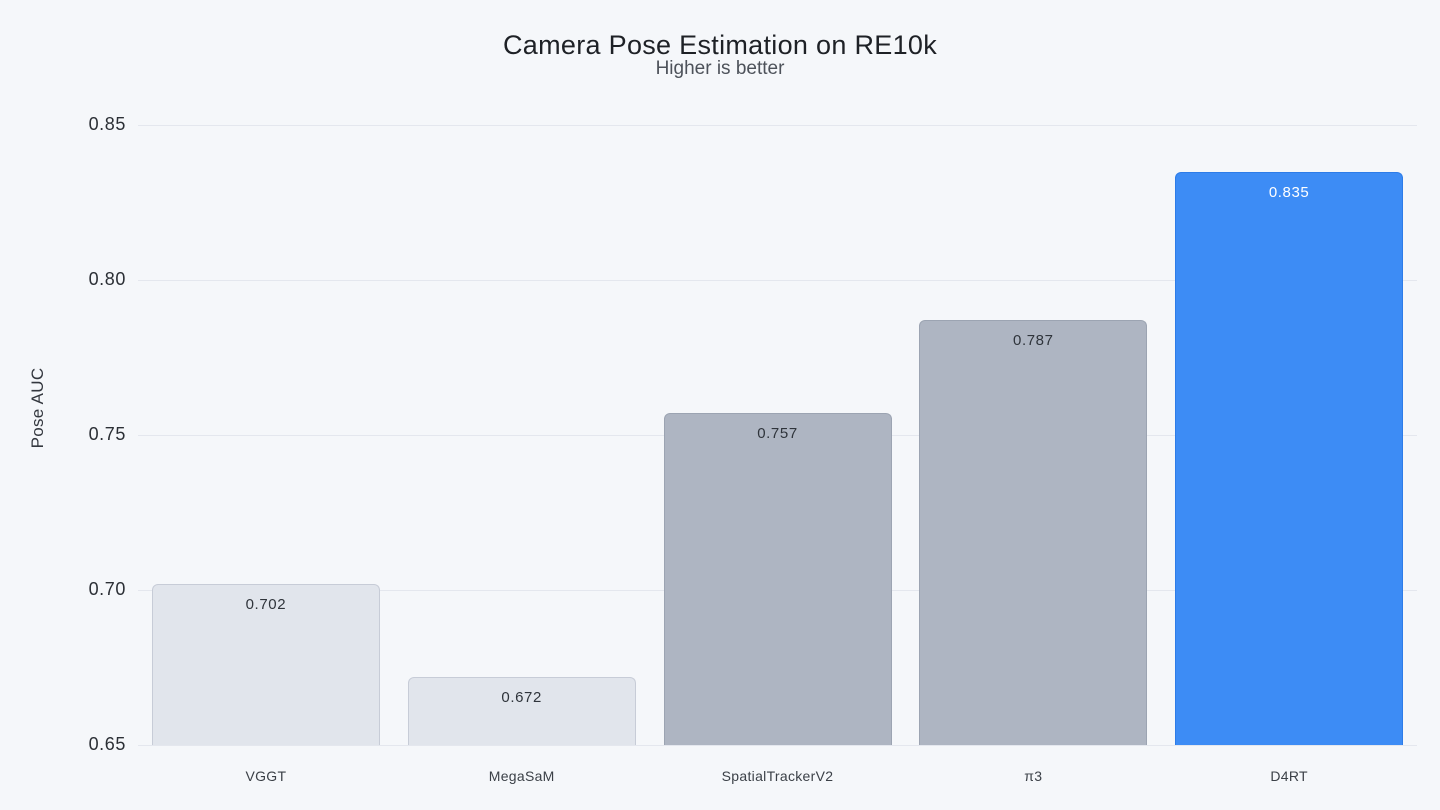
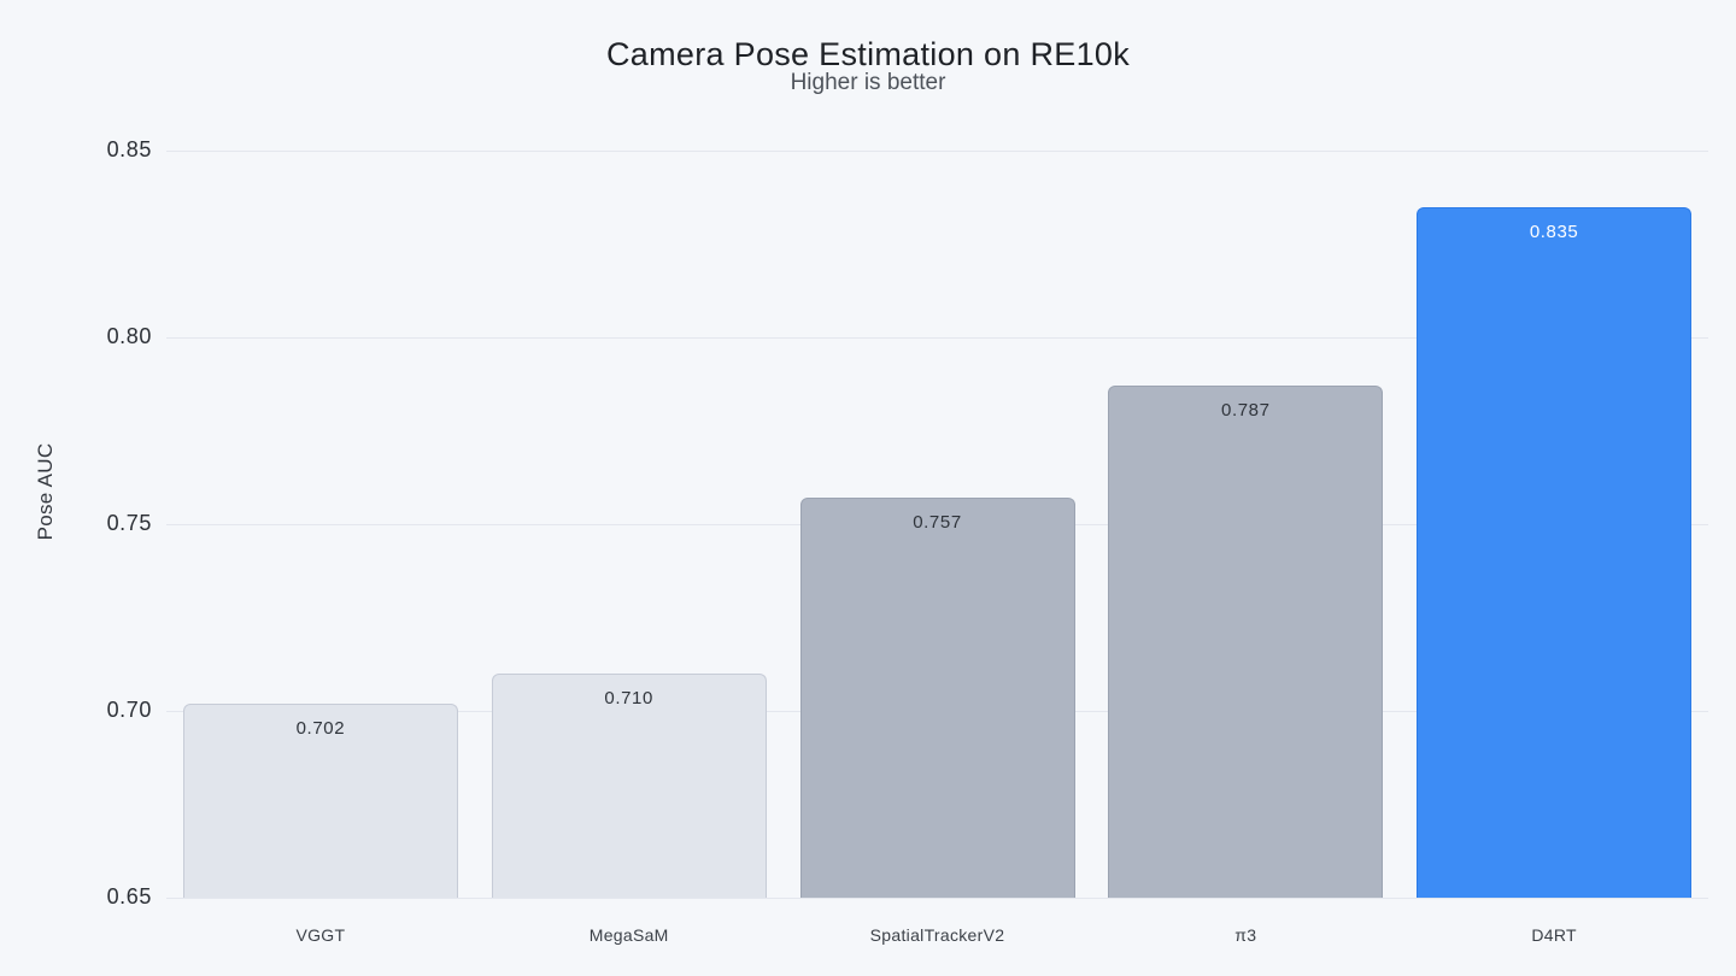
MegaSaM: 0.672 -> 0.710
